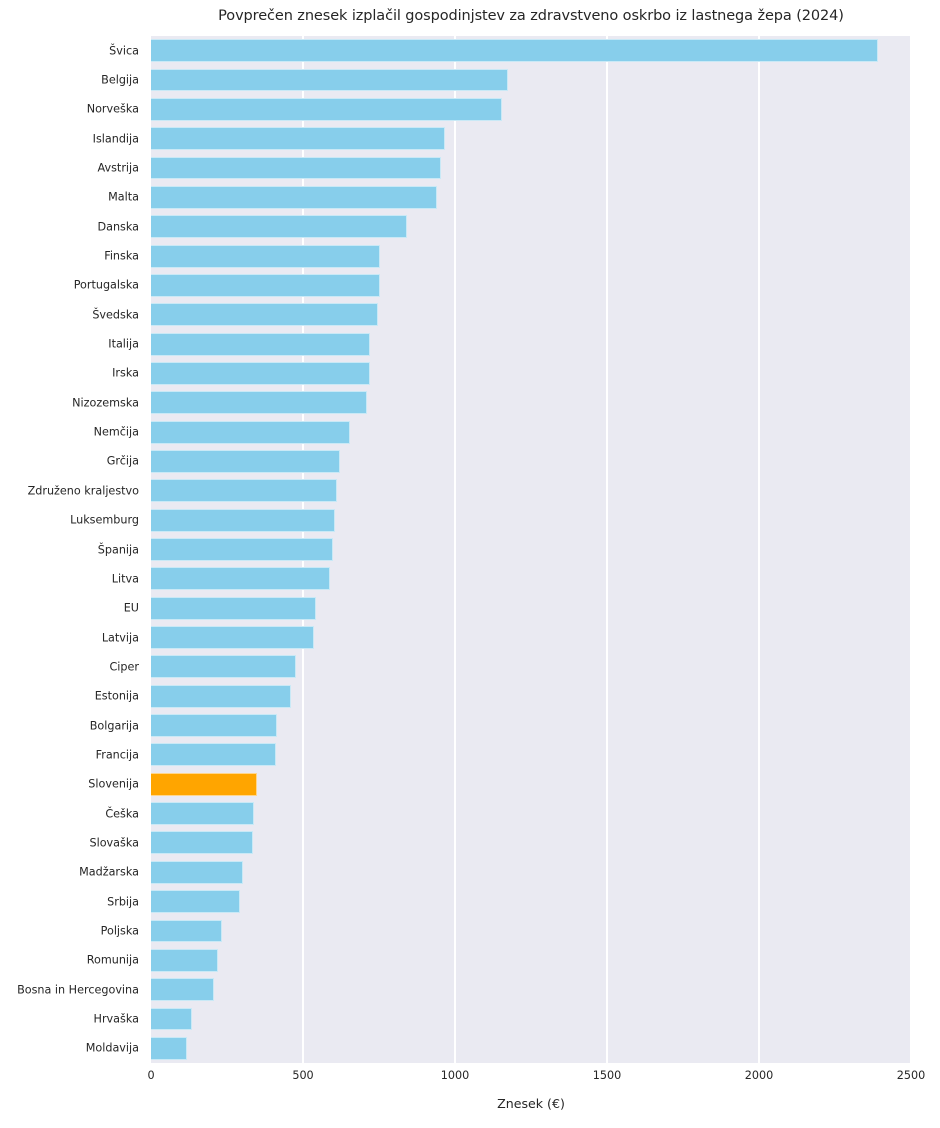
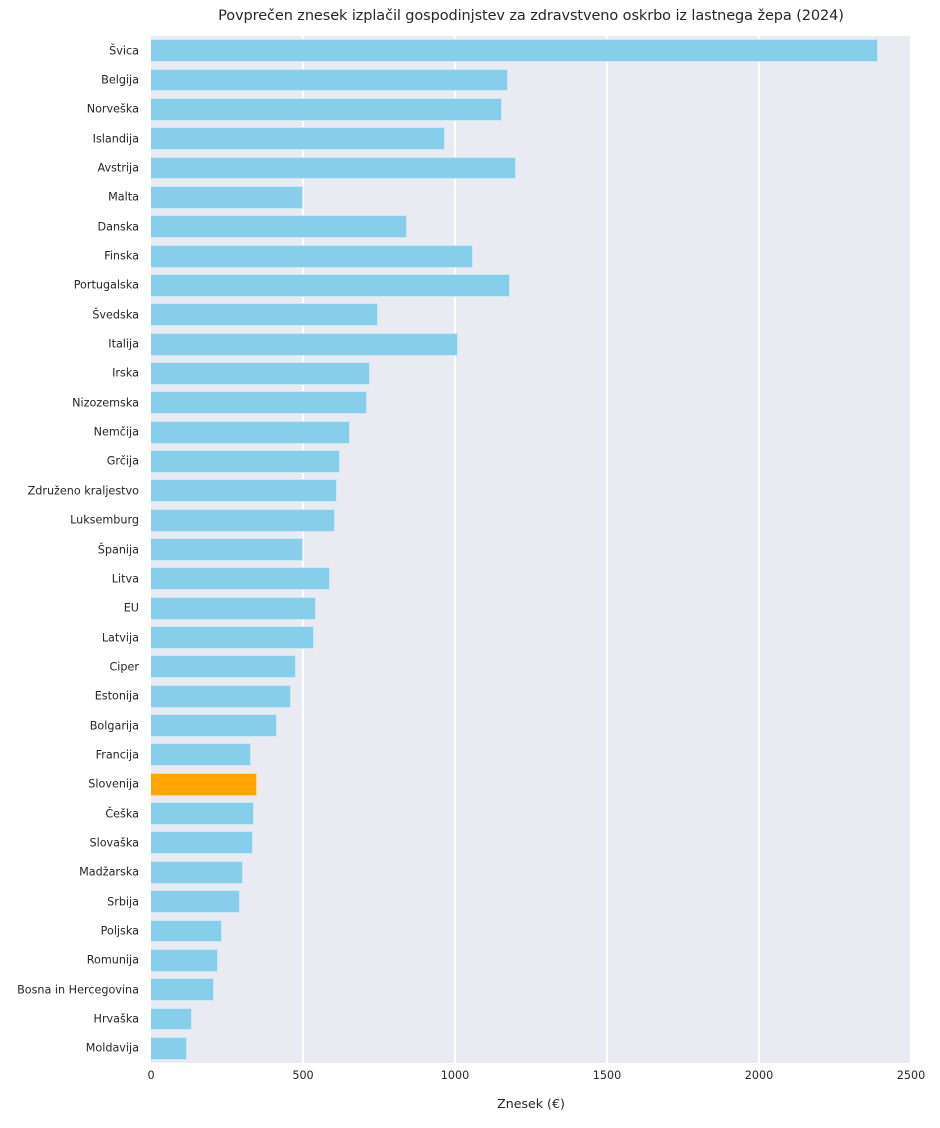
Avstrija: 950 -> 1200
Malta: 940 -> 500
Finska: 750 -> 1060
Portugalska: 750 -> 1180
Italija: 720 -> 1010
Španija: 600 -> 500
Francija: 410 -> 330
